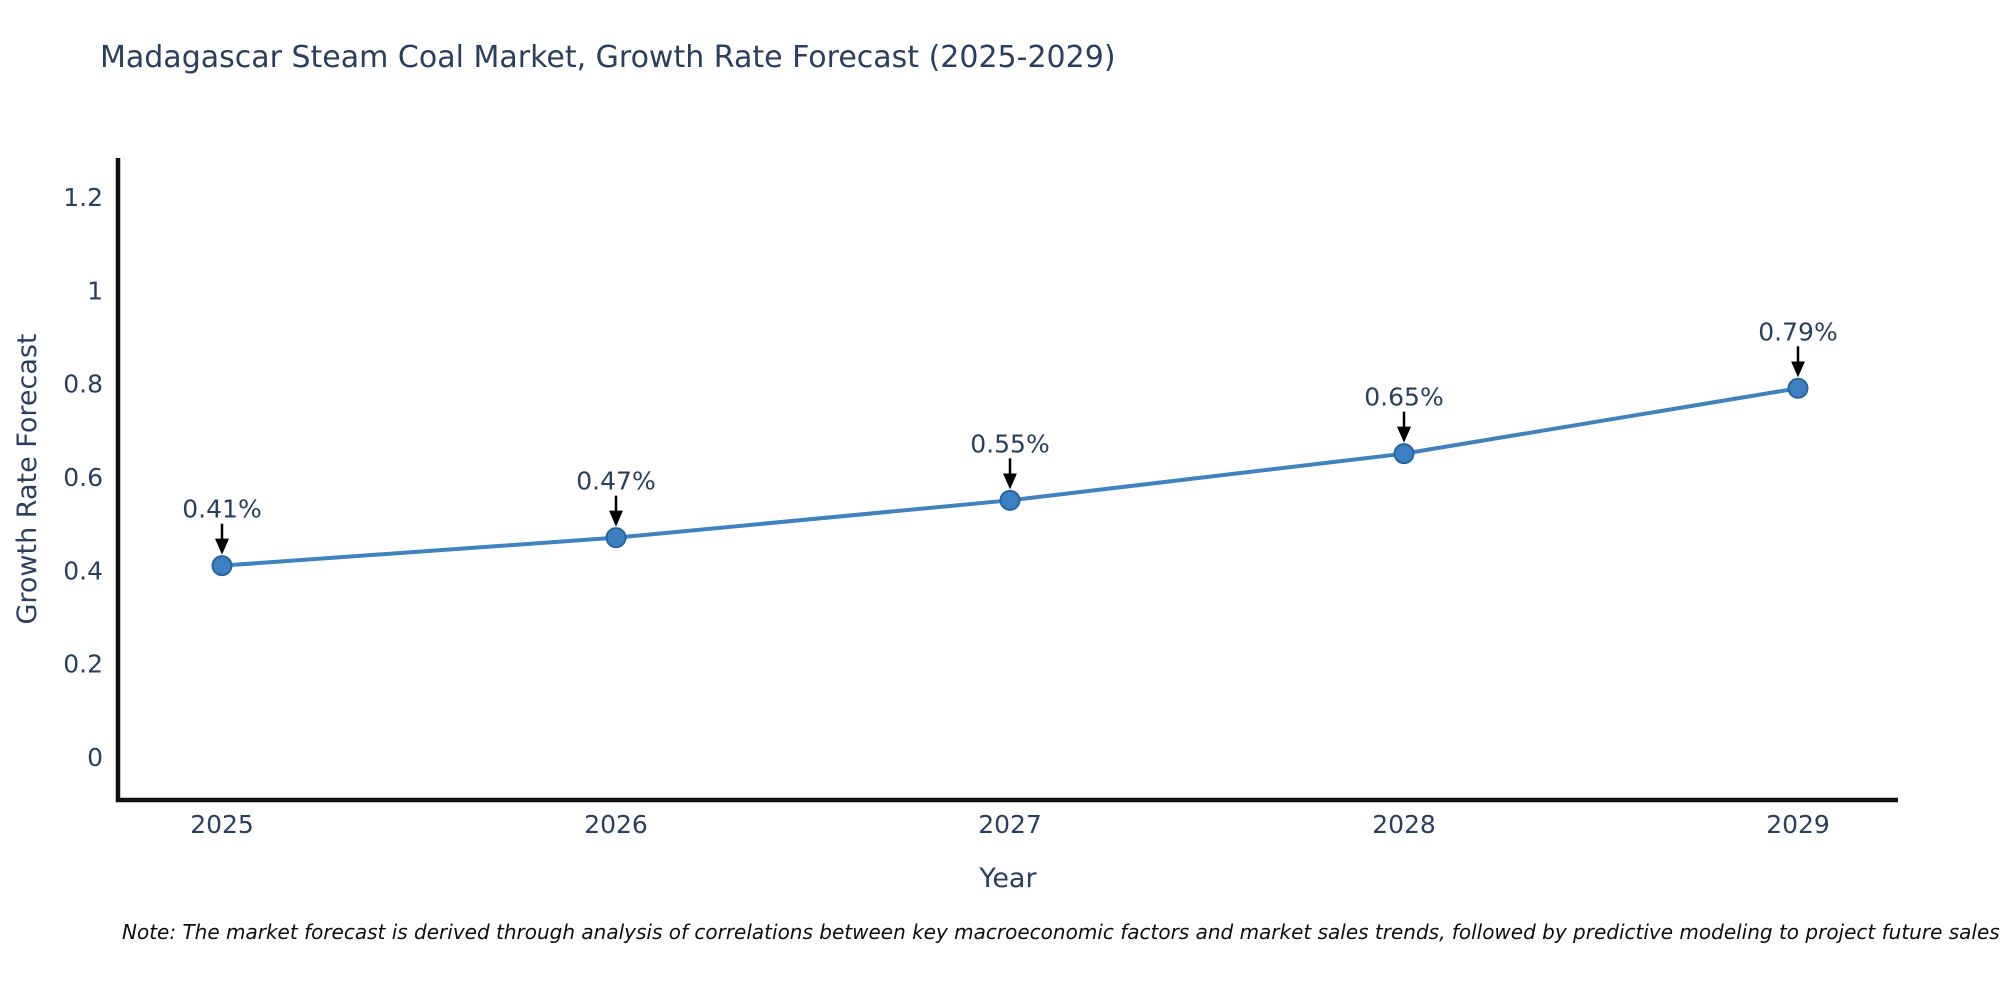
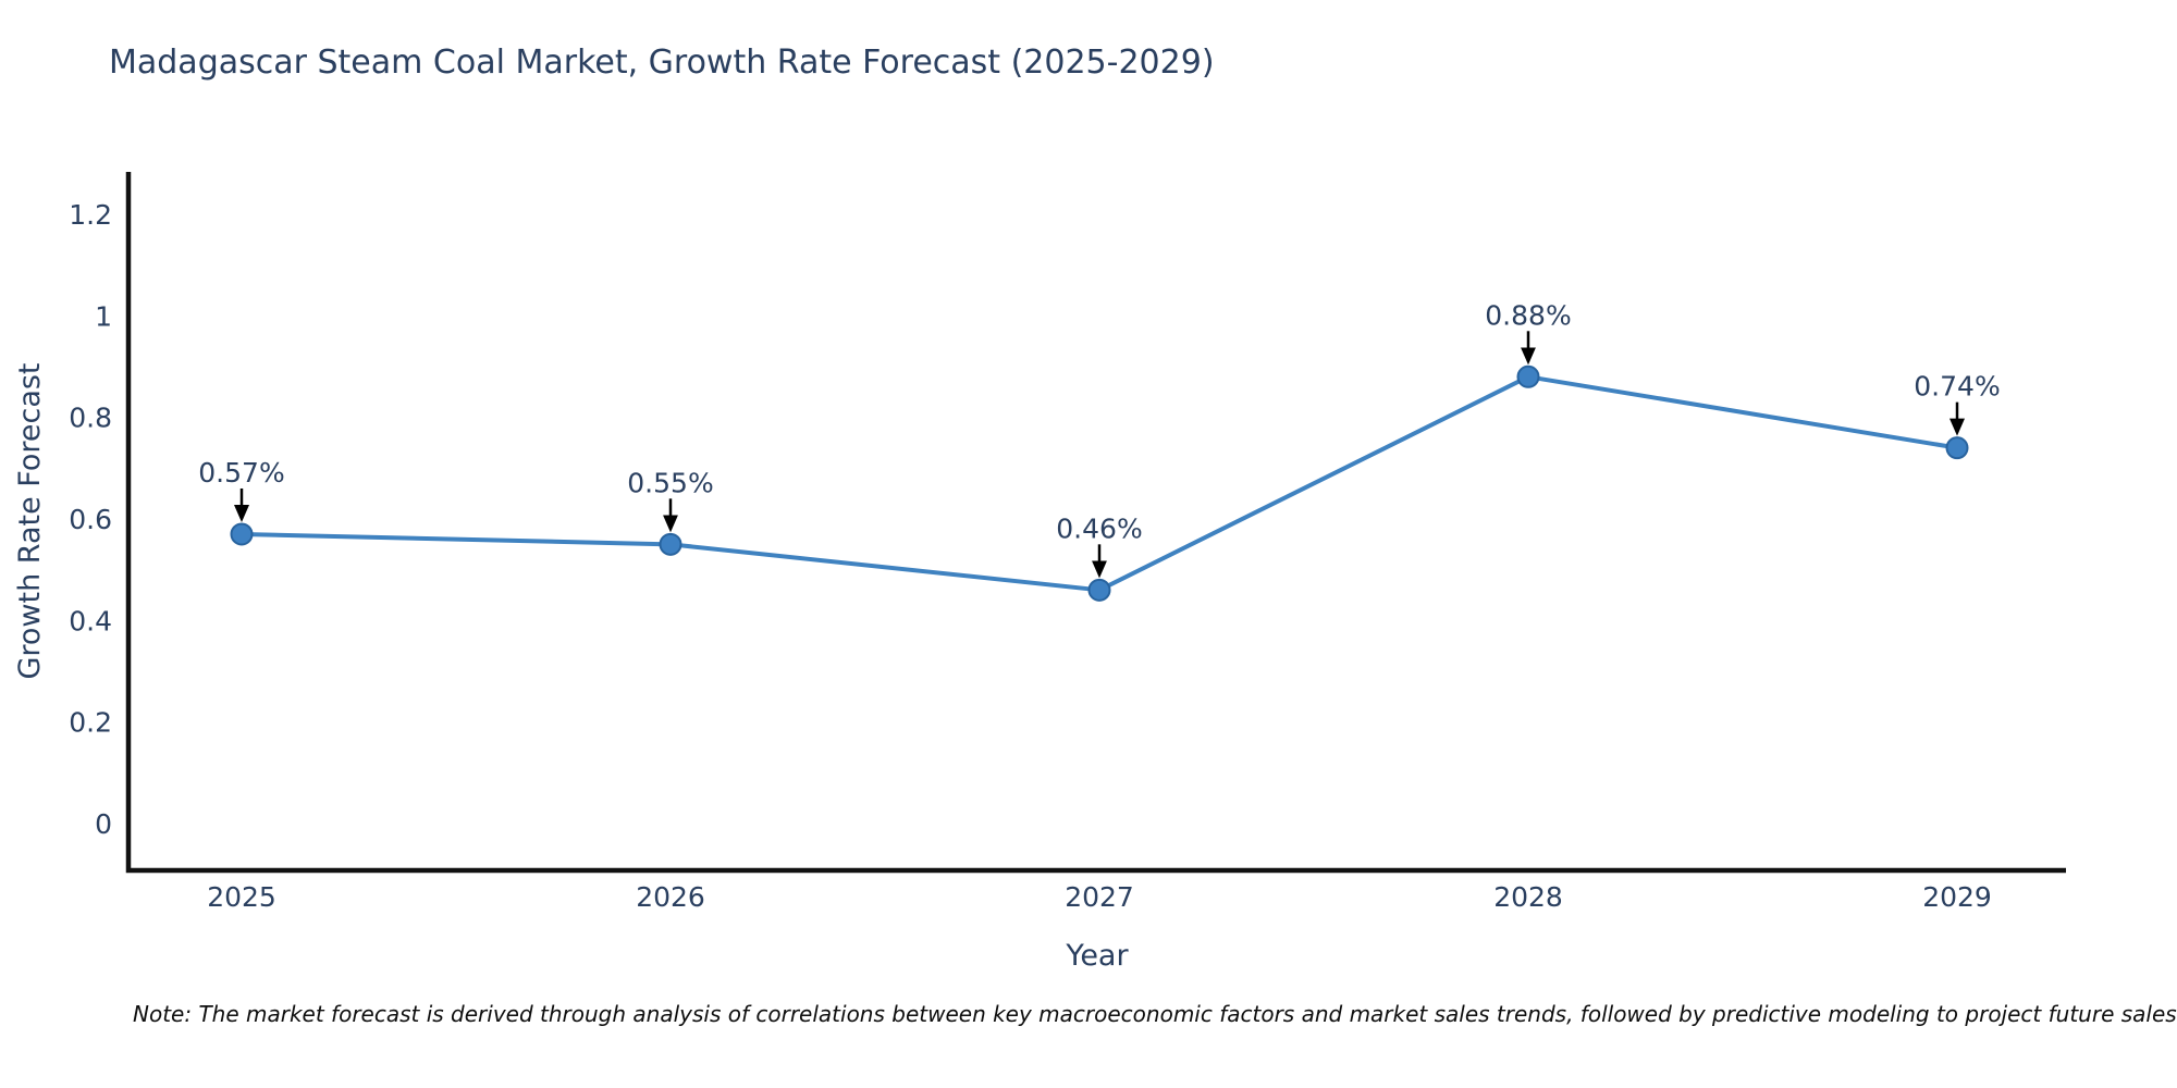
2025: 0.41% -> 0.57%
2026: 0.47% -> 0.55%
2027: 0.55% -> 0.46%
2028: 0.65% -> 0.88%
2029: 0.79% -> 0.74%
